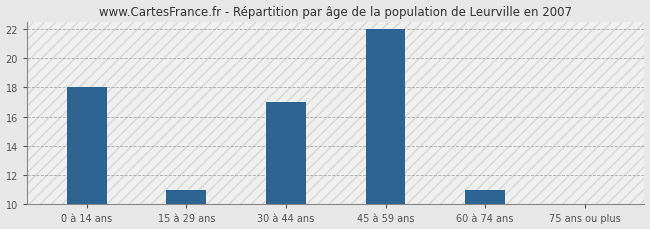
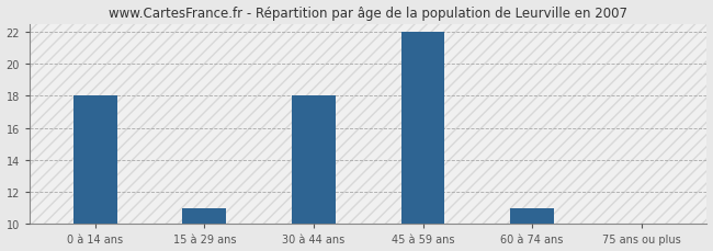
30 à 44 ans: 17 -> 18
